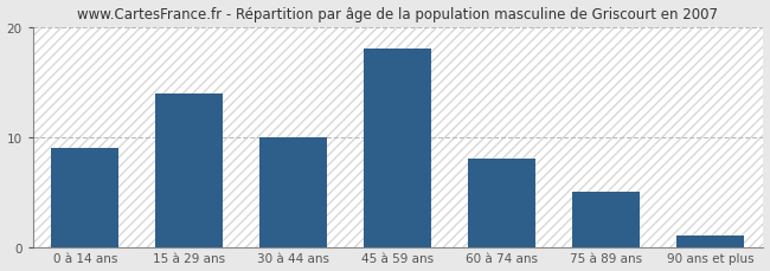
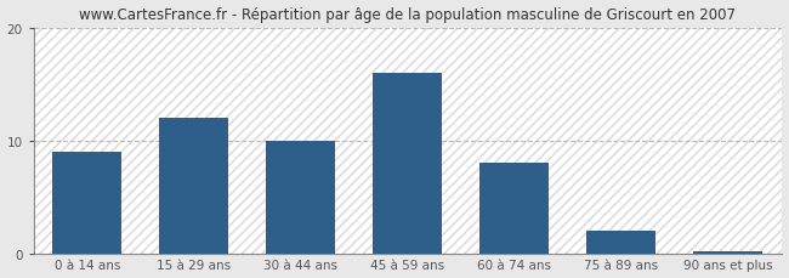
15 à 29 ans: 14.0 -> 12.0
45 à 59 ans: 18.0 -> 16.0
75 à 89 ans: 5.0 -> 2.0
90 ans et plus: 1.0 -> 0.2
